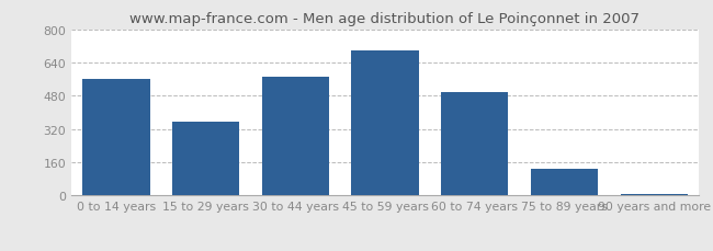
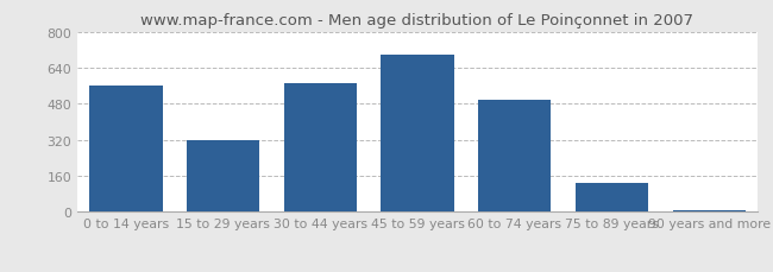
15 to 29 years: 360 -> 320
